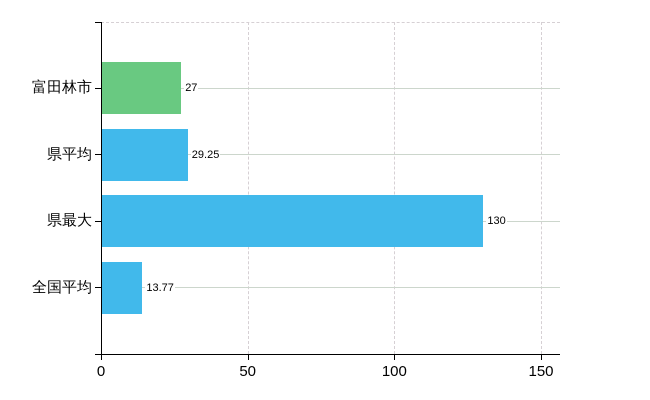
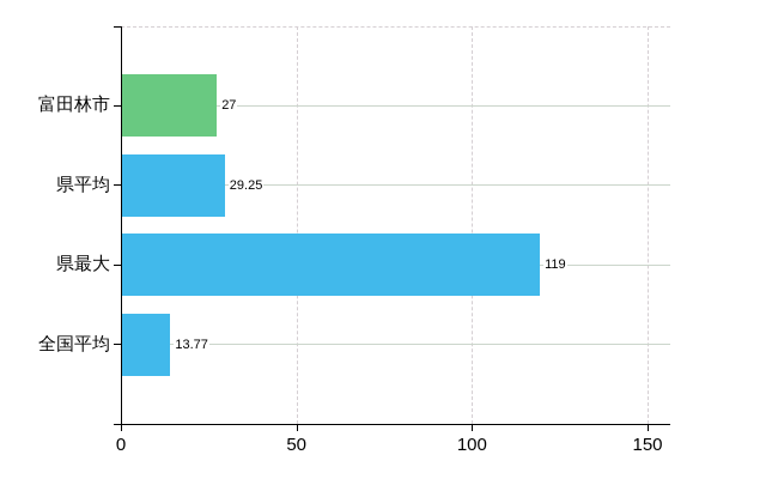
県最大: 130 -> 119
